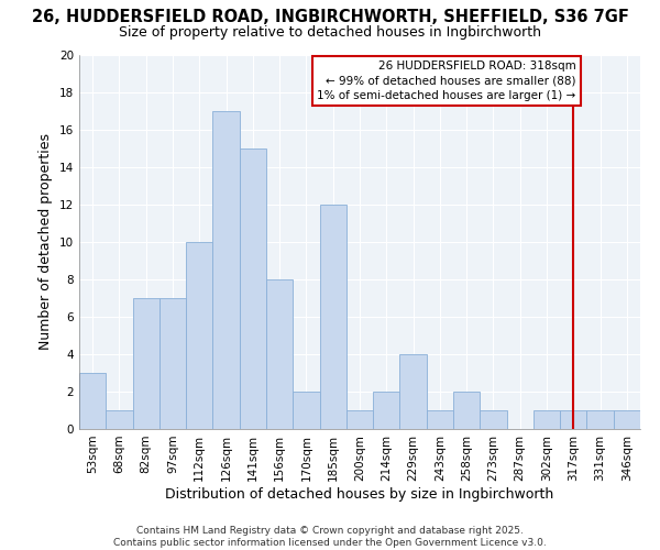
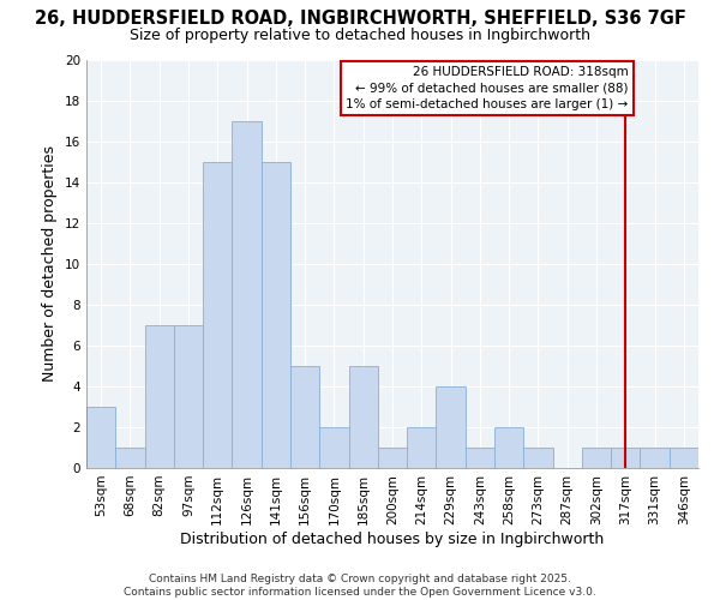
112sqm: 10 -> 15
156sqm: 8 -> 5
185sqm: 12 -> 5
